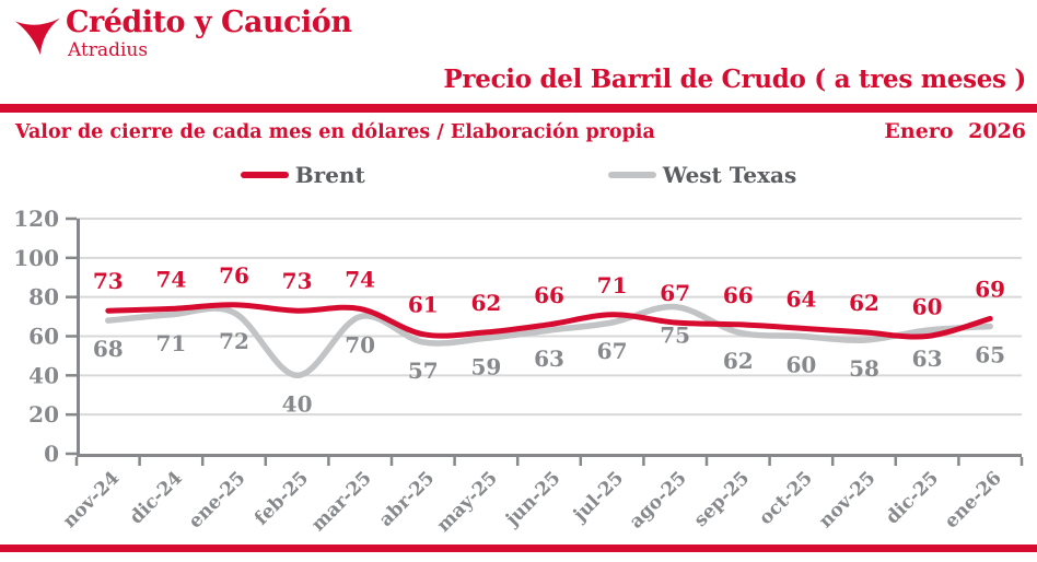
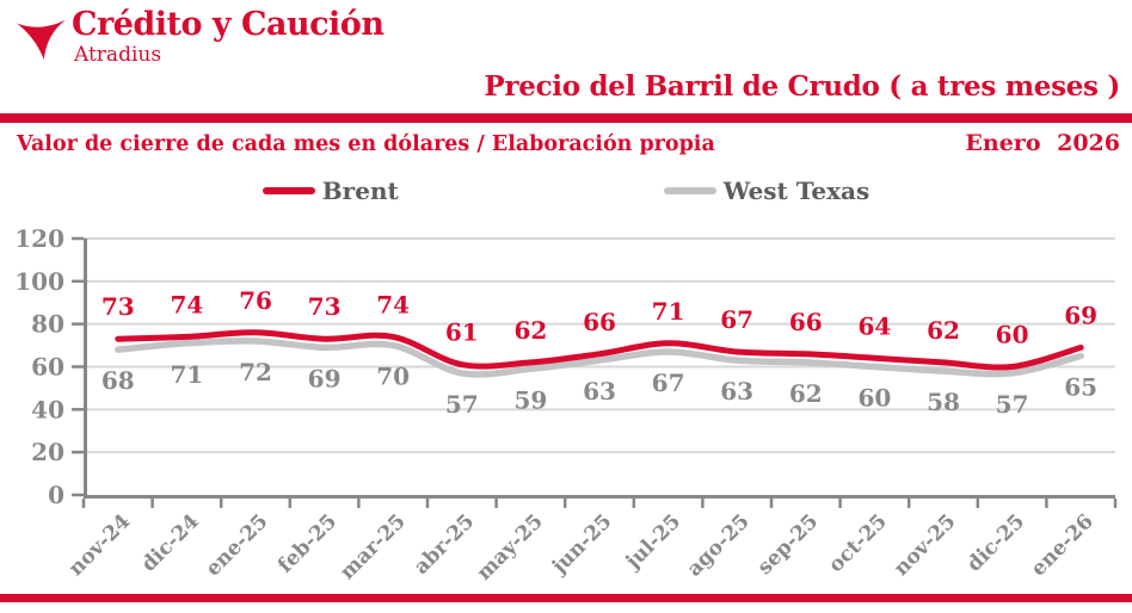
West Texas/feb-25: 40 -> 69
West Texas/ago-25: 75 -> 63
West Texas/dic-25: 63 -> 57
